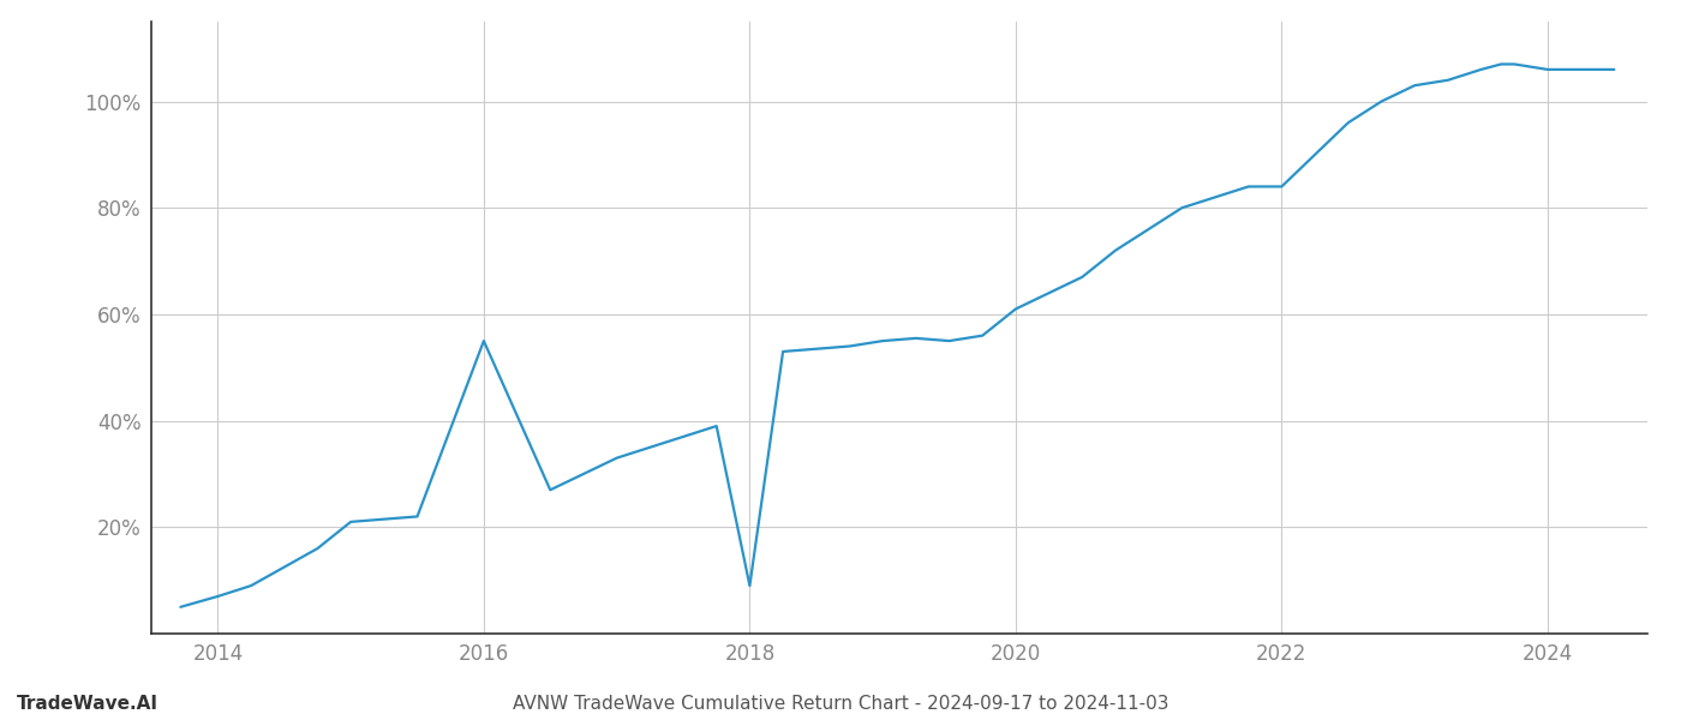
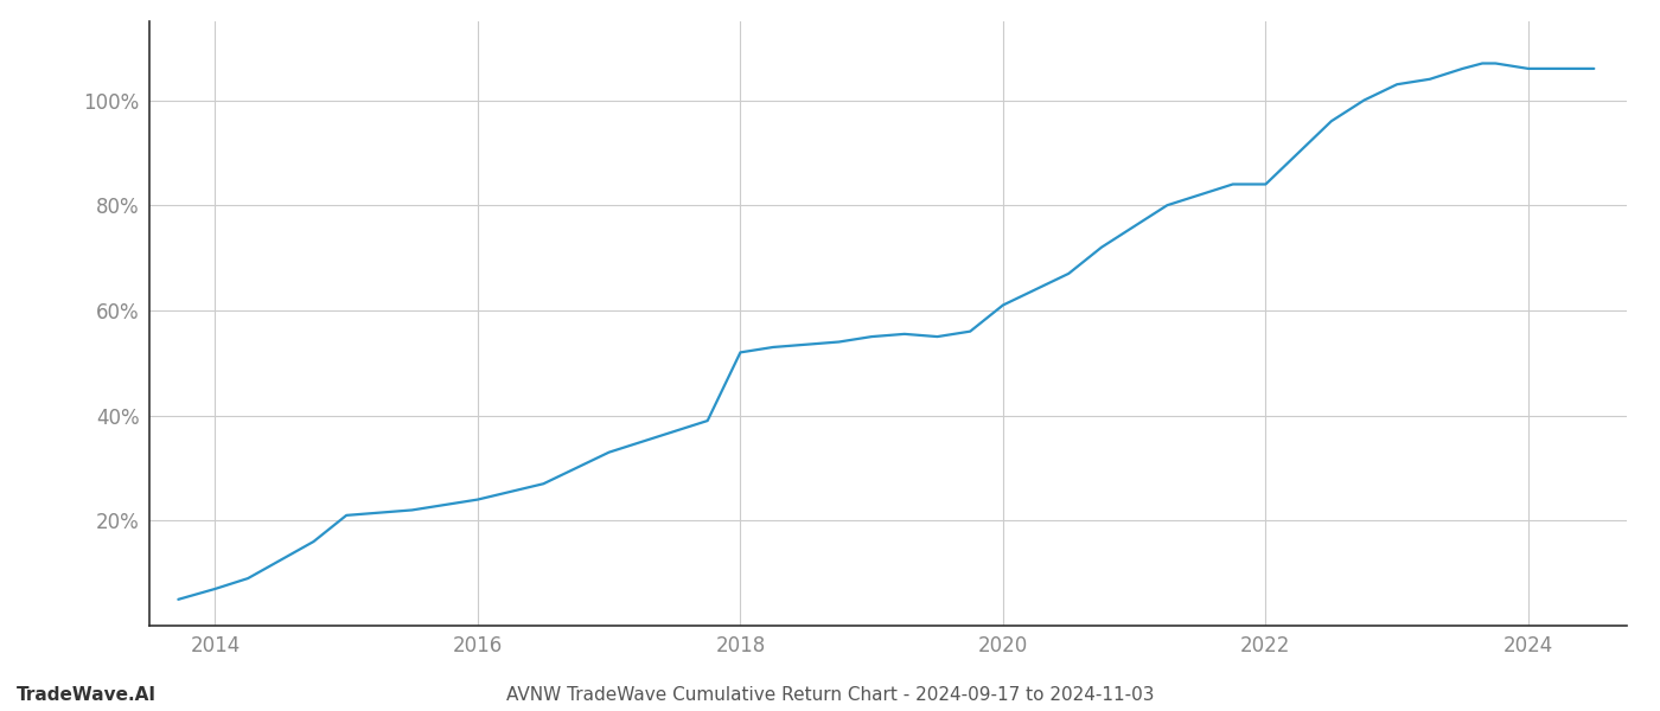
2016: 55.0% -> 24.0%
2018: 9.0% -> 52.0%
